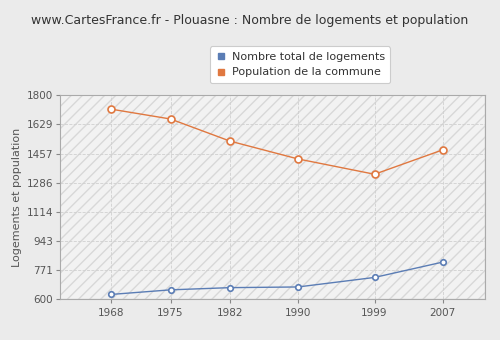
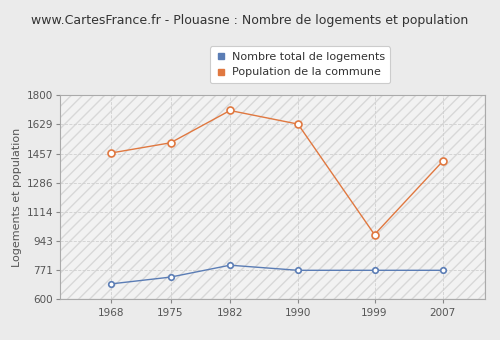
Nombre total de logements/1968: 630 -> 690
Population de la commune/1968: 1720 -> 1460
Nombre total de logements/1975: 660 -> 730
Population de la commune/1975: 1660 -> 1520
Nombre total de logements/1982: 670 -> 800
Population de la commune/1982: 1530 -> 1710
Nombre total de logements/1990: 670 -> 770
Population de la commune/1990: 1420 -> 1630
Nombre total de logements/1999: 730 -> 770
Population de la commune/1999: 1340 -> 980
Nombre total de logements/2007: 820 -> 770
Population de la commune/2007: 1480 -> 1410
